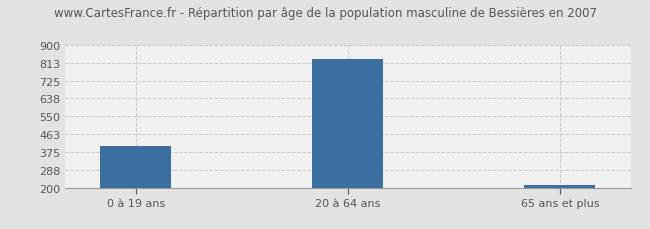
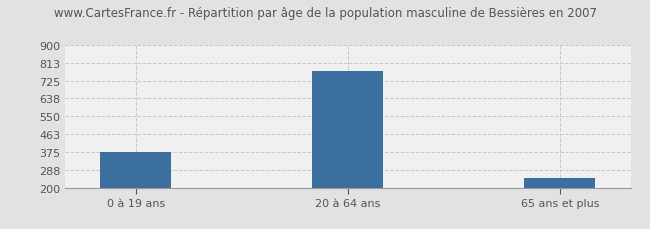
0 à 19 ans: 405 -> 375
20 à 64 ans: 830 -> 770
65 ans et plus: 215 -> 245
